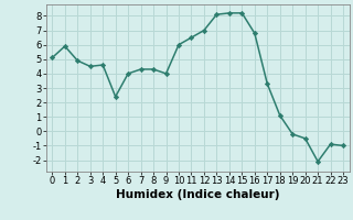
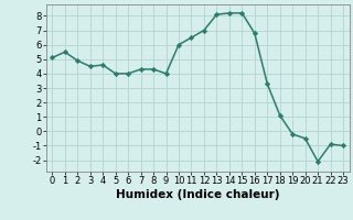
1: 5.9 -> 5.5
5: 2.4 -> 4.0
